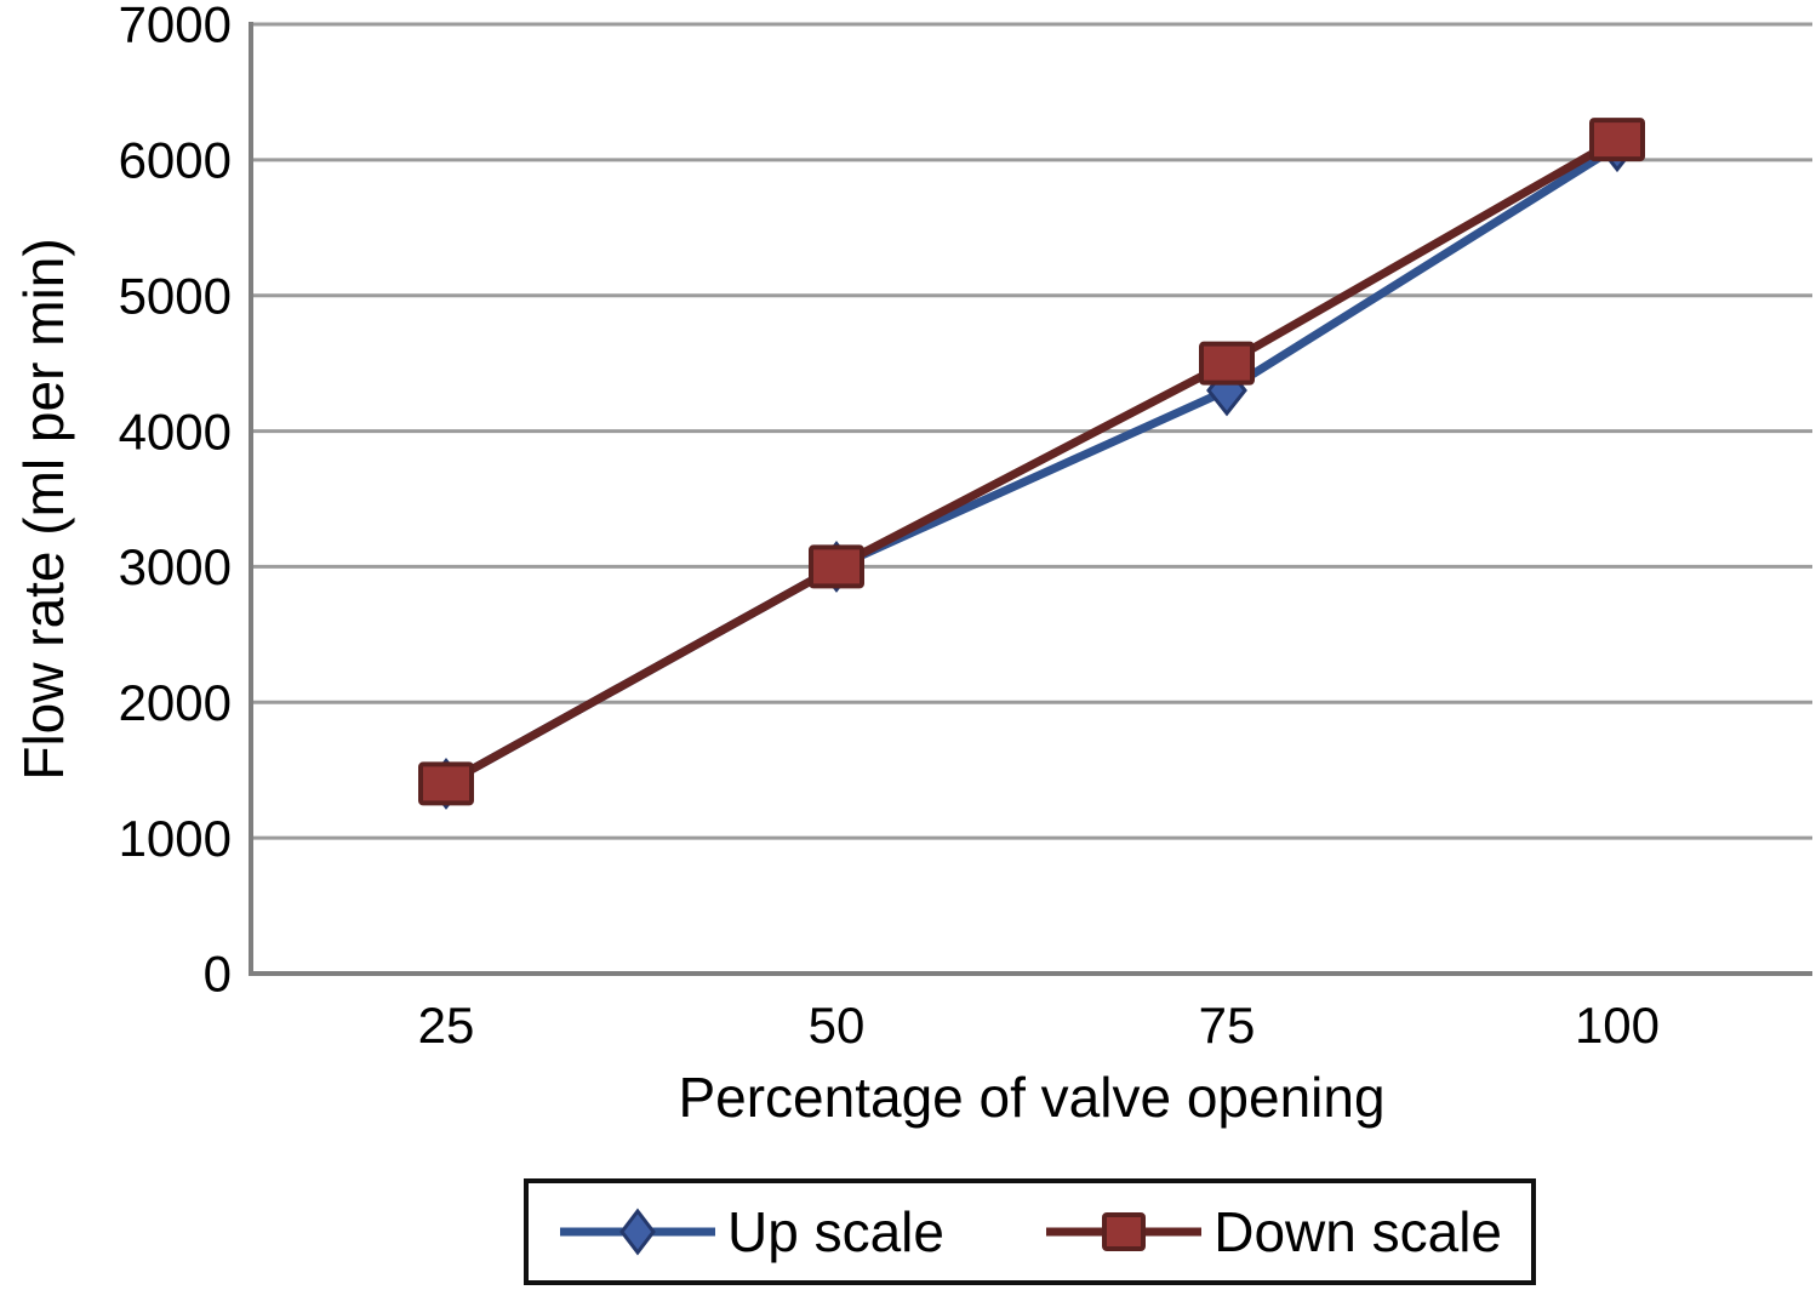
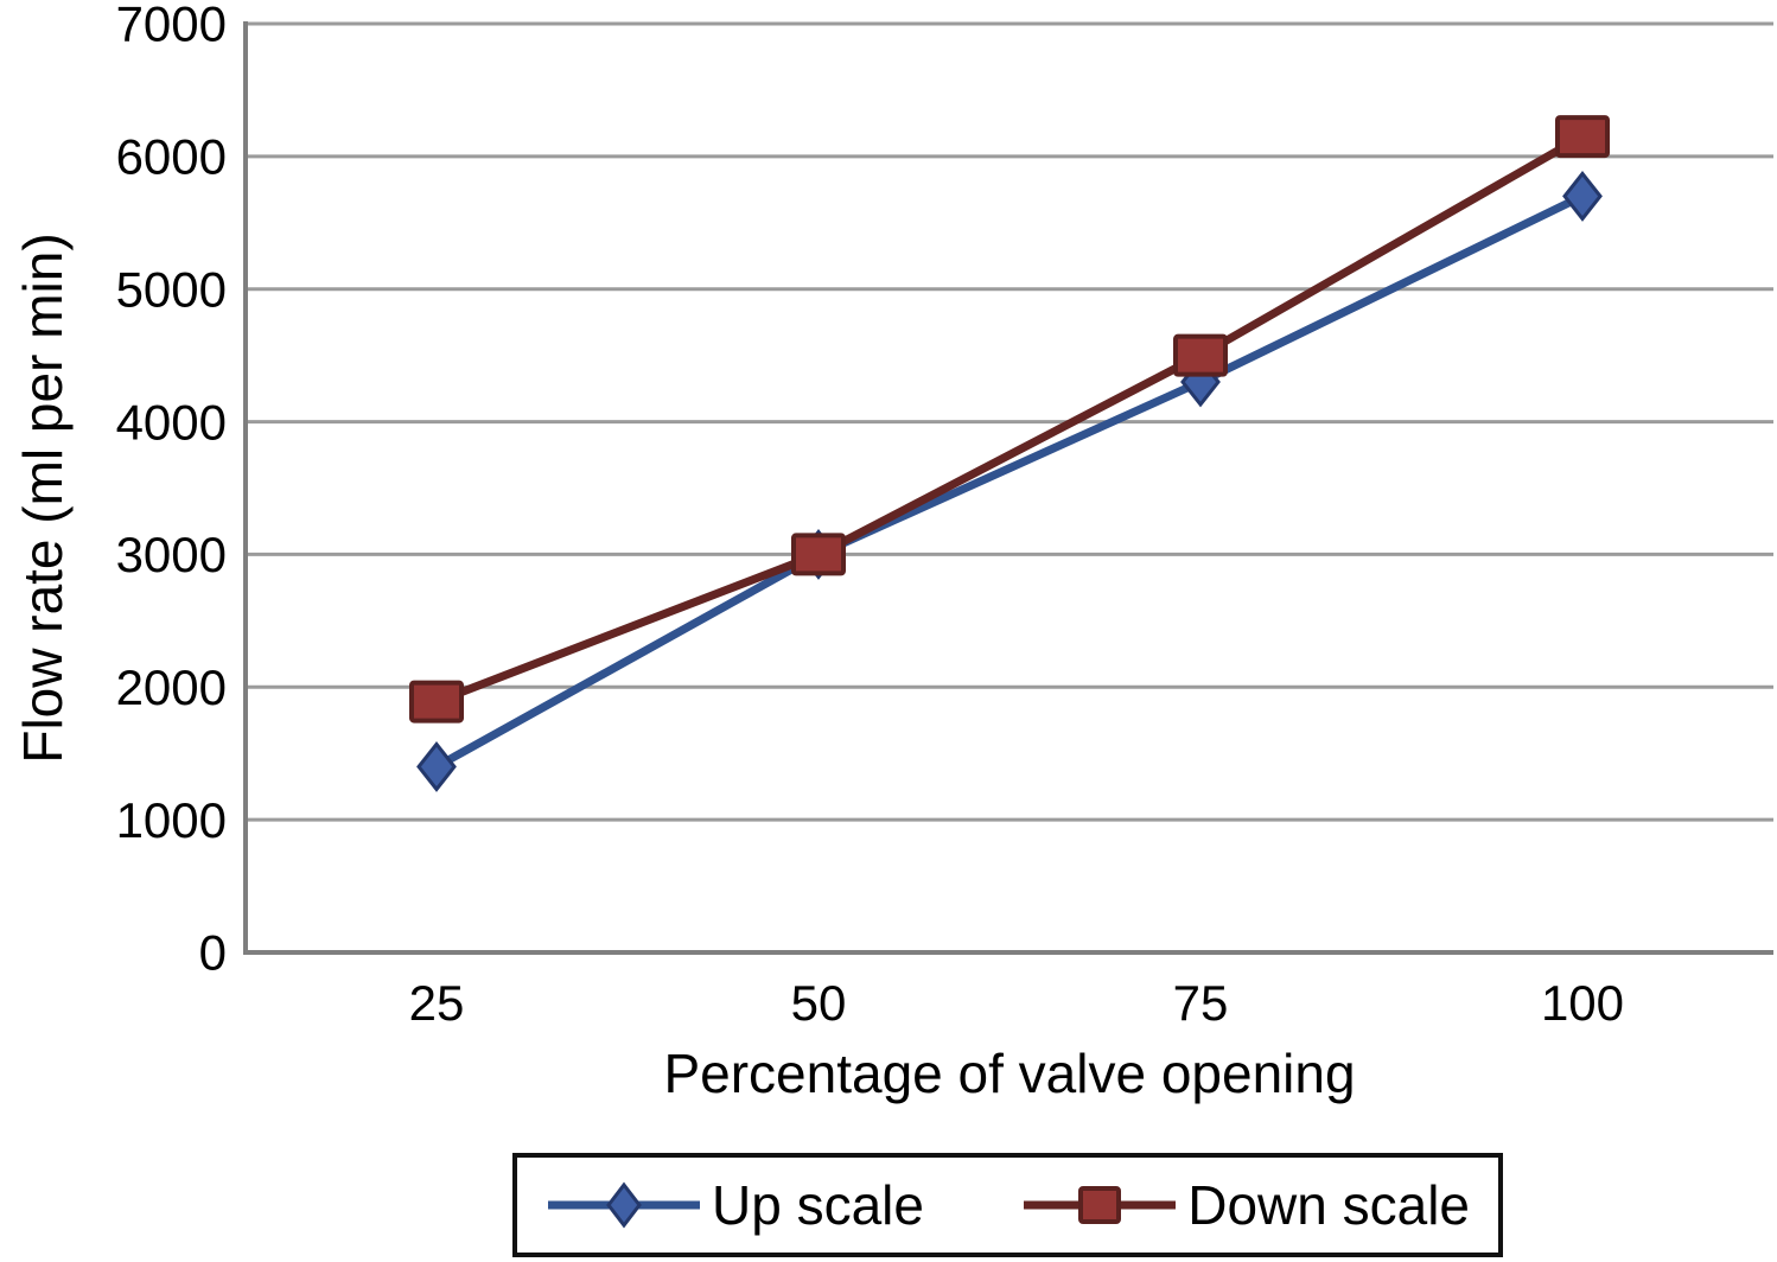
Down scale/25: 1400 -> 1890
Up scale/100: 6100 -> 5700
